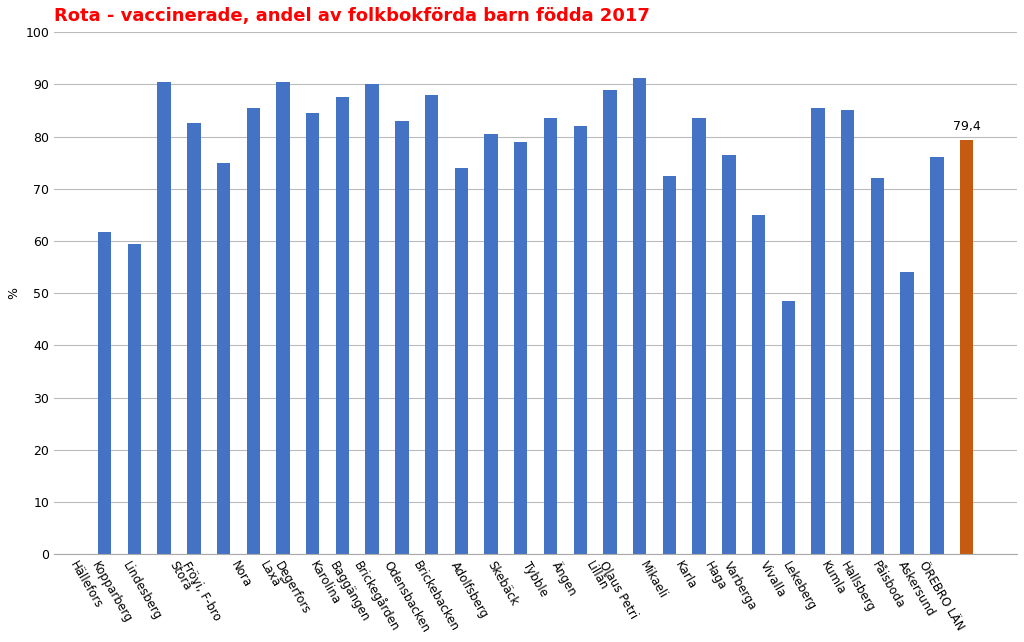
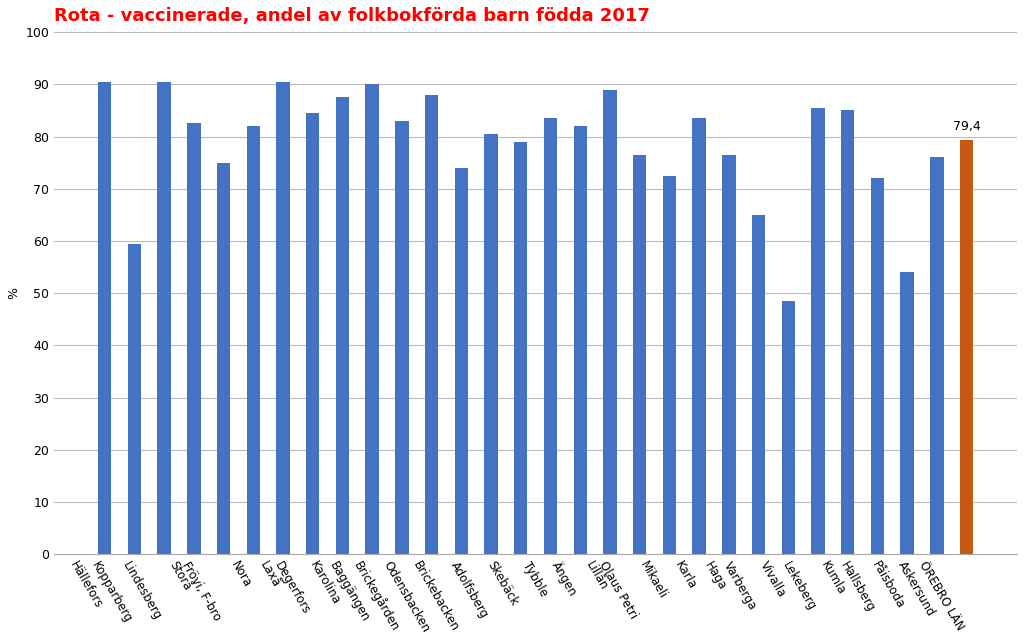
Hällefors: 61.8 -> 90.5
Nora: 85.4 -> 82.0
Olaus Petri: 91.2 -> 76.5
